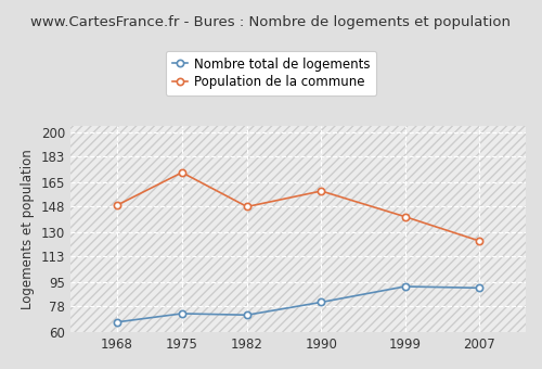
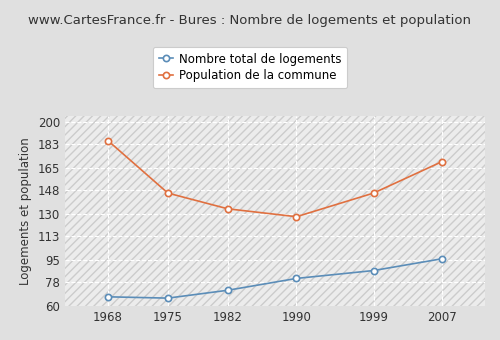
Population de la commune/1968: 149 -> 186
Nombre total de logements/1975: 73 -> 66
Population de la commune/1975: 172 -> 146
Population de la commune/1982: 148 -> 134
Population de la commune/1990: 159 -> 128
Nombre total de logements/1999: 92 -> 87
Population de la commune/1999: 141 -> 146
Nombre total de logements/2007: 91 -> 96
Population de la commune/2007: 124 -> 170
